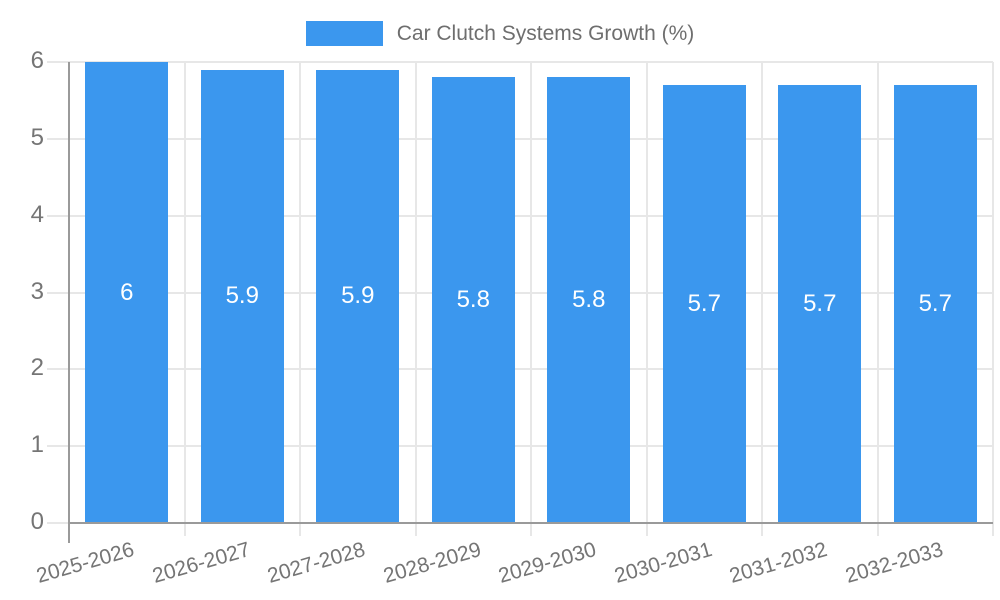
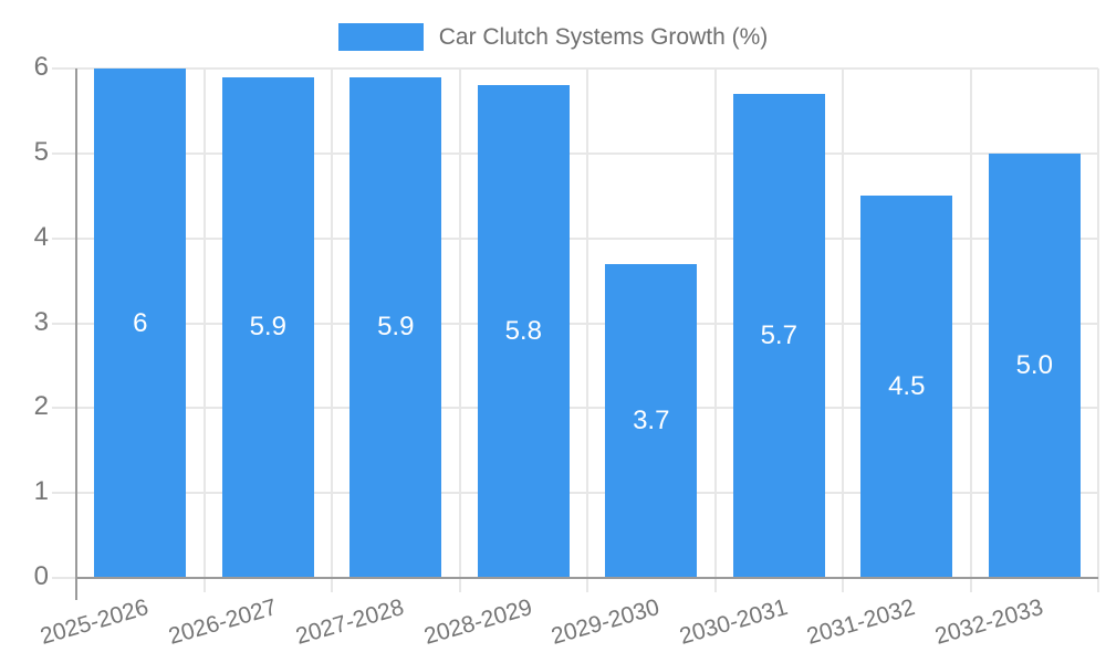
2029-2030: 5.8 -> 3.7
2031-2032: 5.7 -> 4.5
2032-2033: 5.7 -> 5.0
